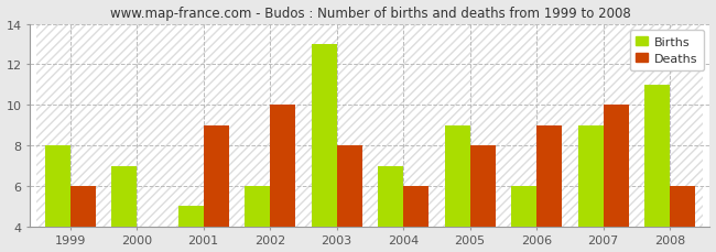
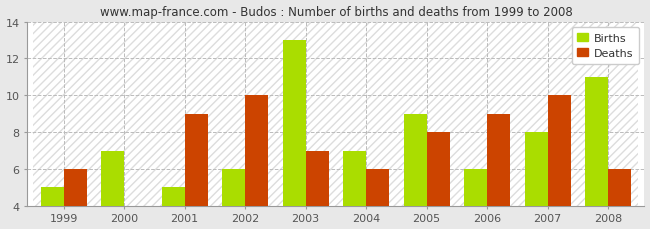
Births/1999: 8 -> 5
Deaths/2003: 8 -> 7
Births/2007: 9 -> 8
